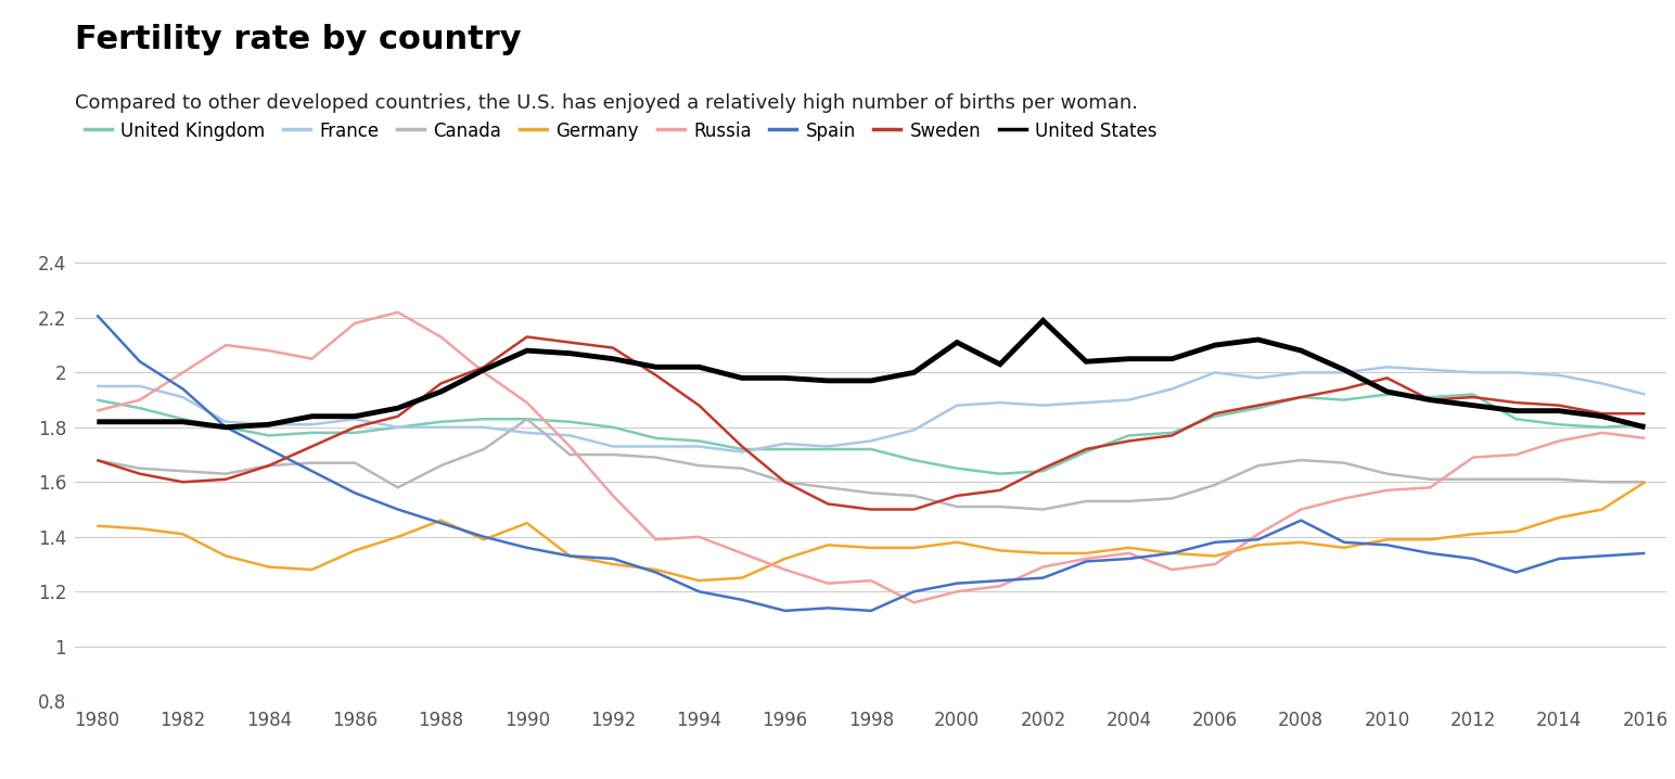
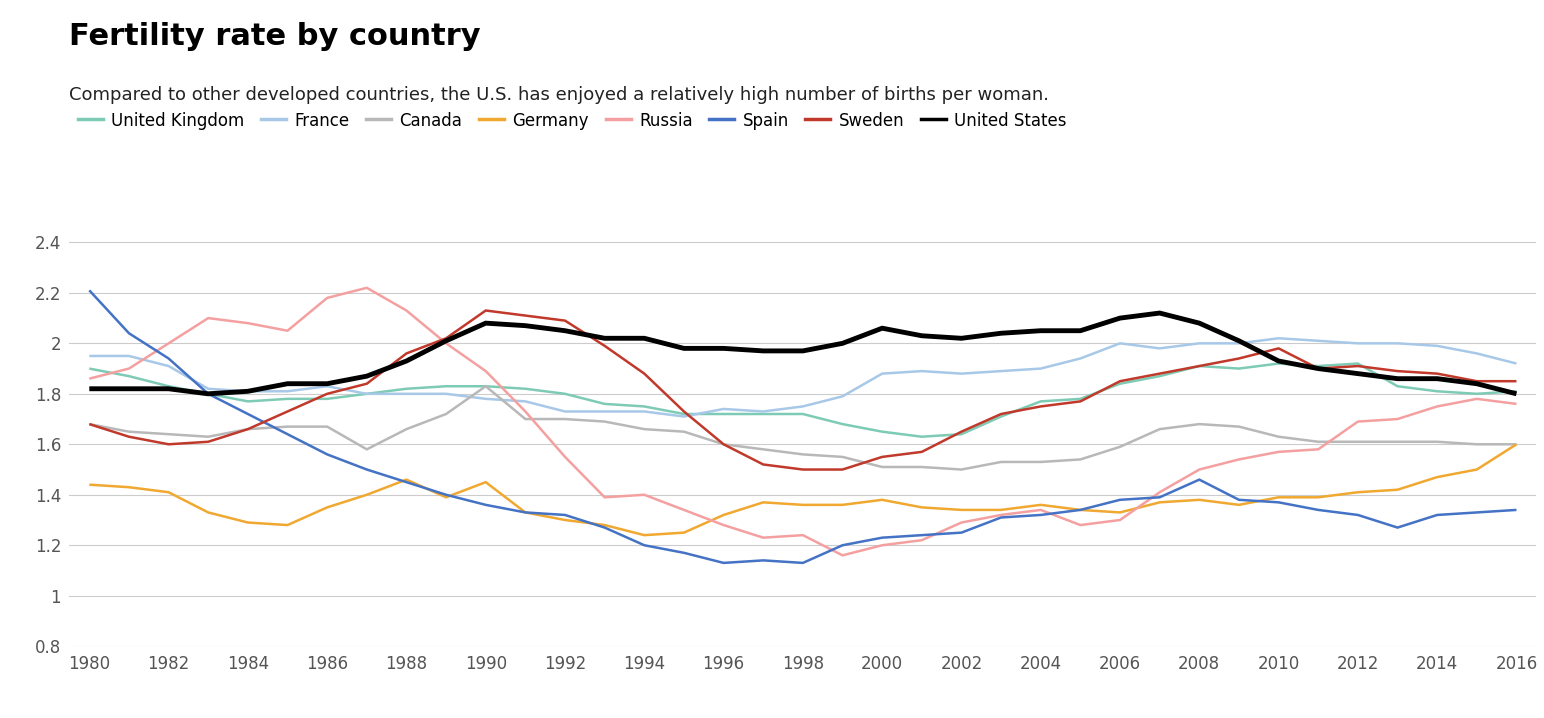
United States/2000: 2.11 -> 2.06
United States/2002: 2.19 -> 2.02
